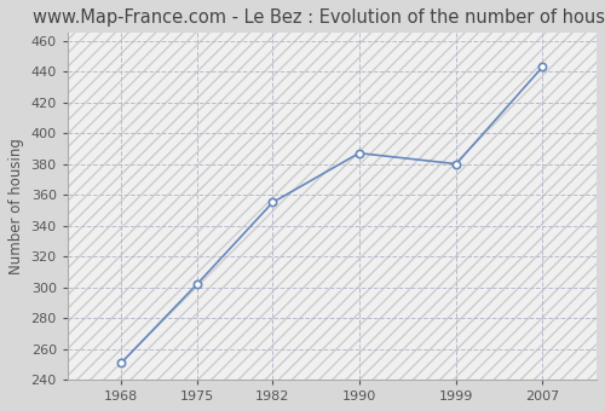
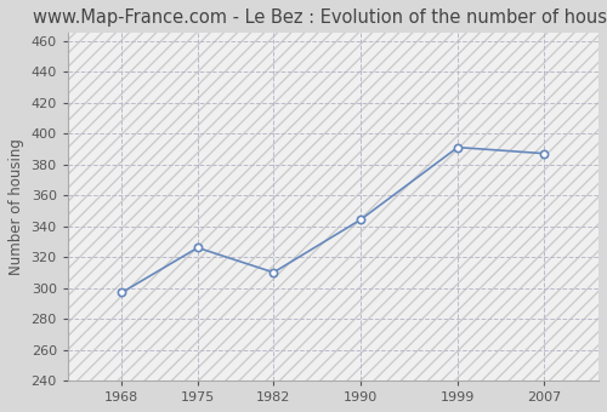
1968: 251 -> 297
1975: 302 -> 326
1982: 355 -> 310
1990: 387 -> 344
1999: 380 -> 391
2007: 443 -> 387
